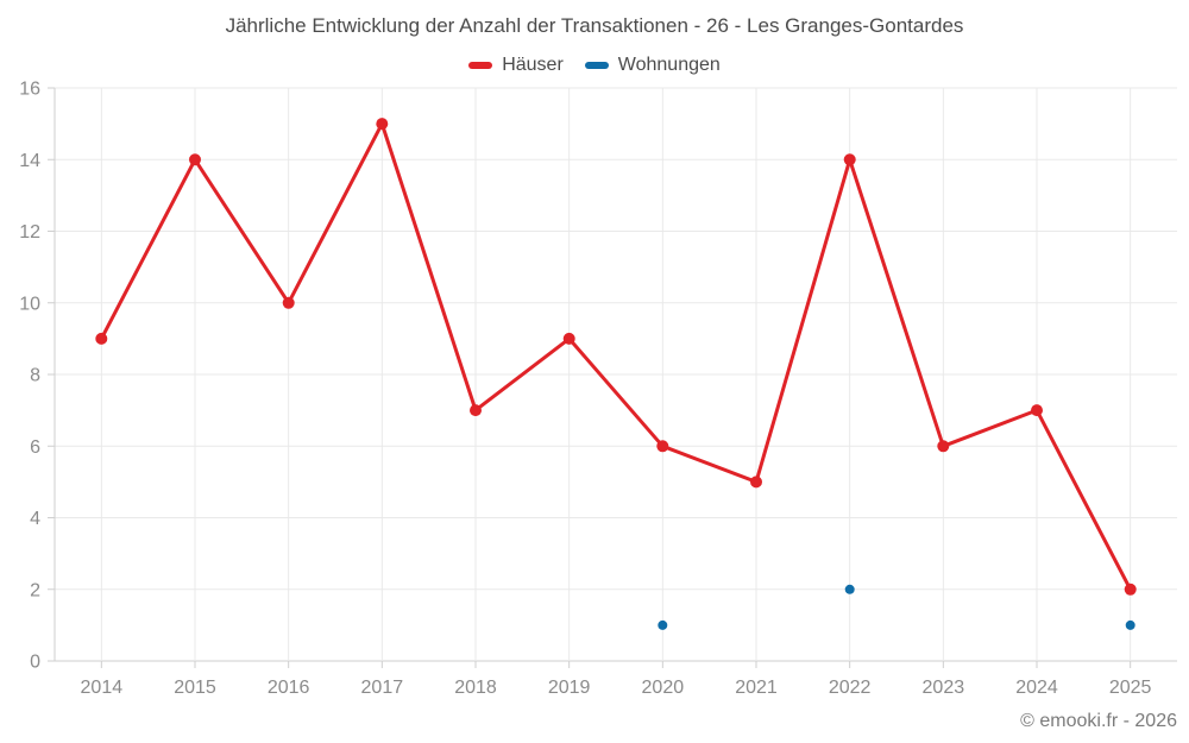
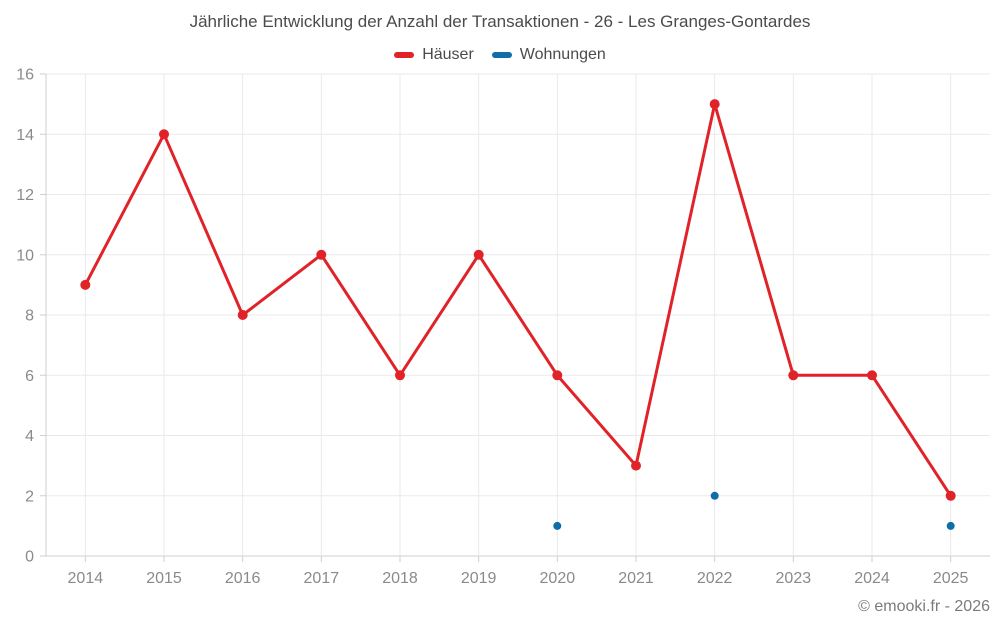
Häuser/2016: 10 -> 8
Häuser/2017: 15 -> 10
Häuser/2018: 7 -> 6
Häuser/2019: 9 -> 10
Häuser/2021: 5 -> 3
Häuser/2022: 14 -> 15
Häuser/2024: 7 -> 6
